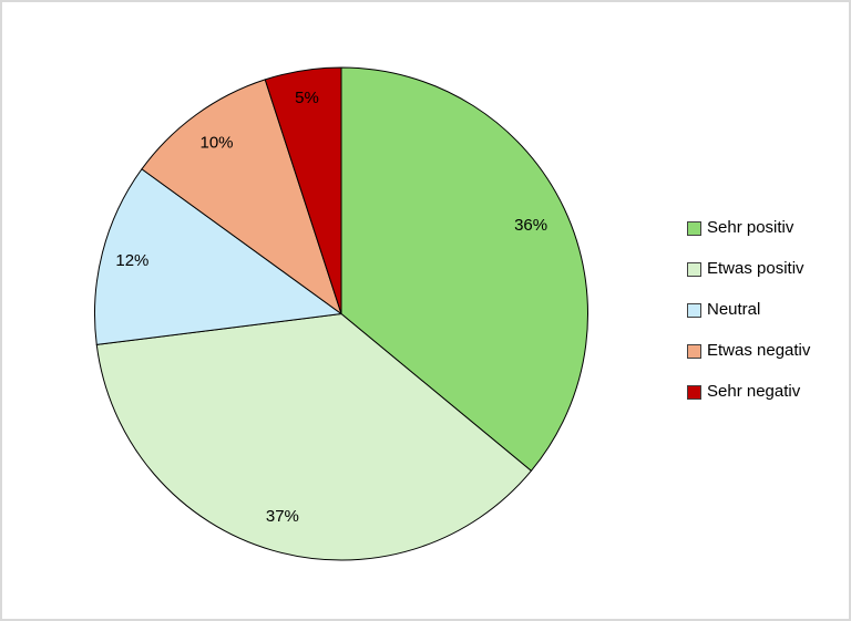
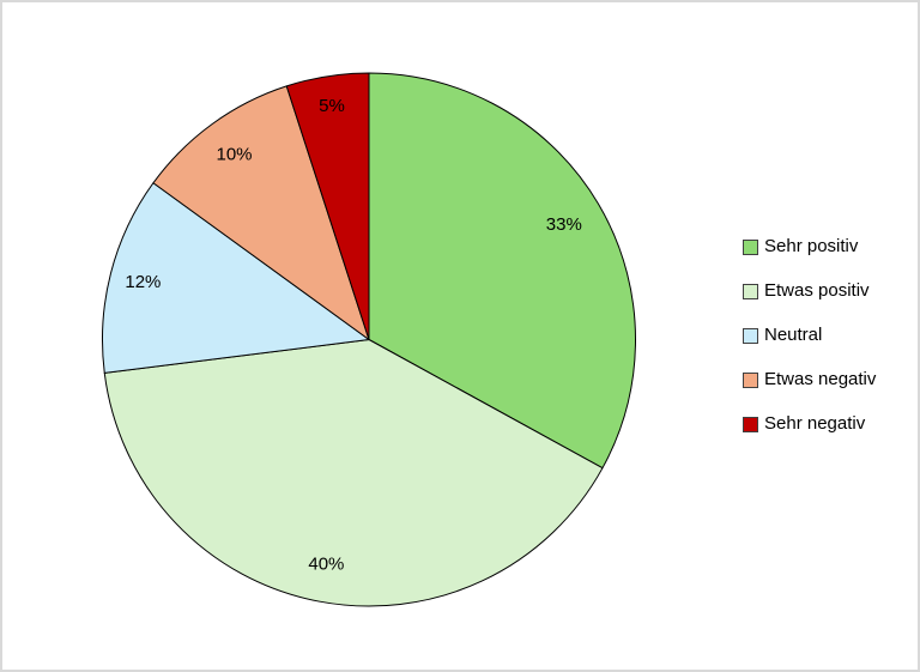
Sehr positiv: 36% -> 33%
Etwas positiv: 37% -> 40%
